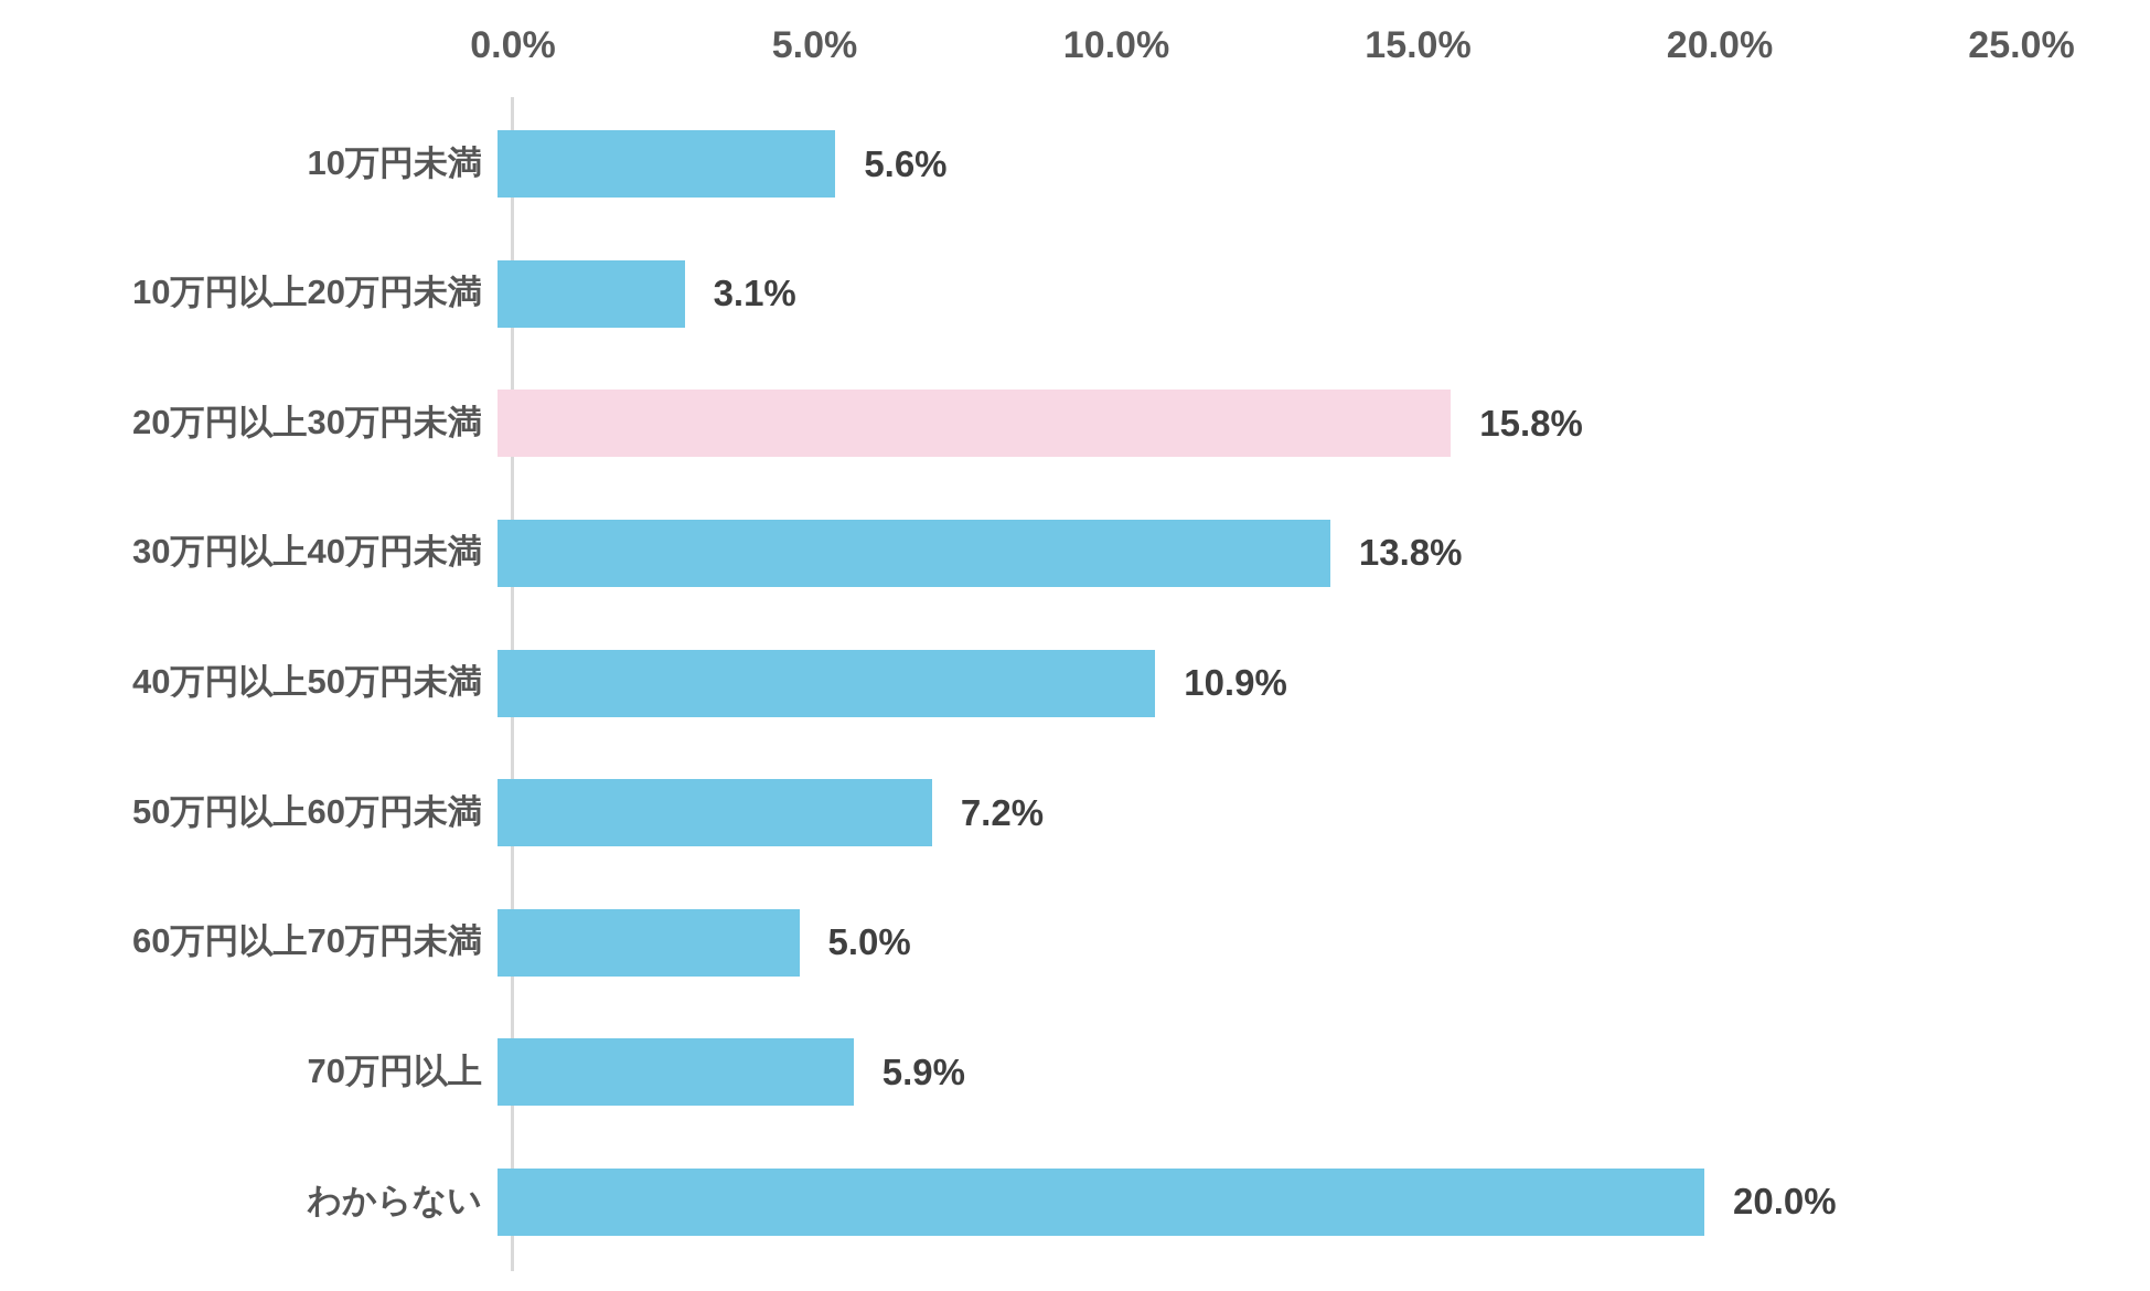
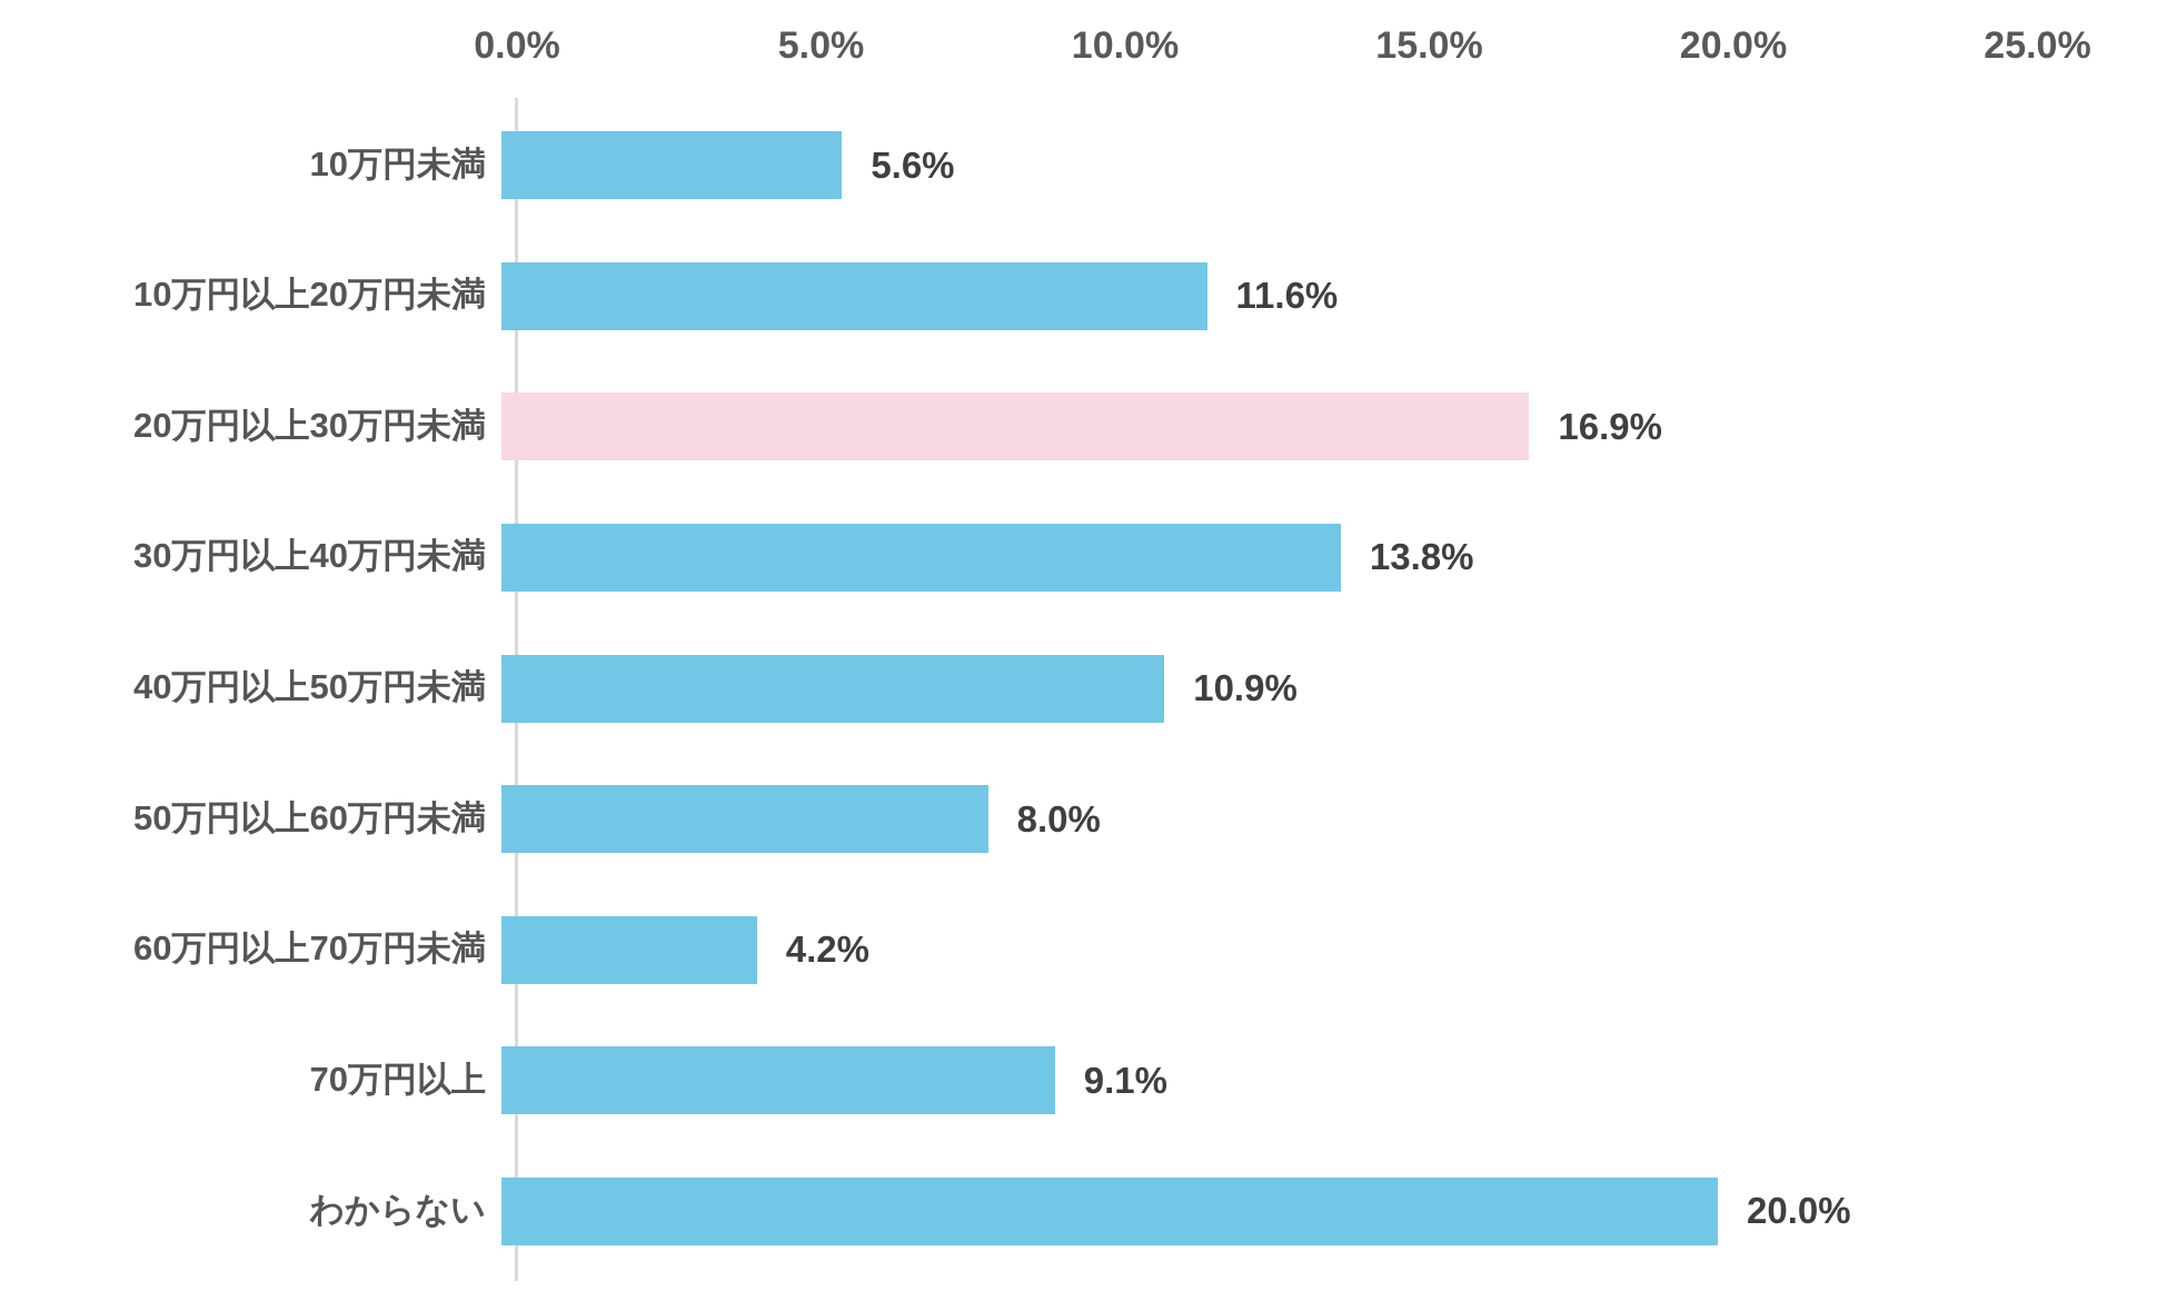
10万円以上20万円未満: 3.1% -> 11.6%
20万円以上30万円未満: 15.8% -> 16.9%
50万円以上60万円未満: 7.2% -> 8.0%
60万円以上70万円未満: 5.0% -> 4.2%
70万円以上: 5.9% -> 9.1%
